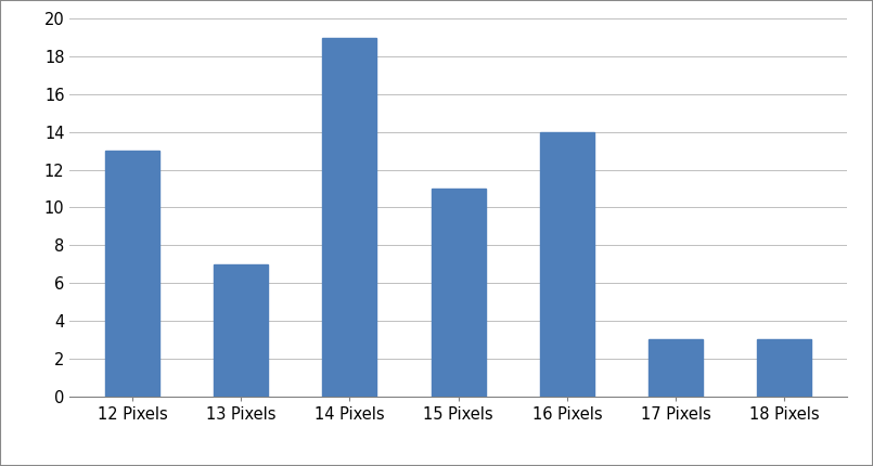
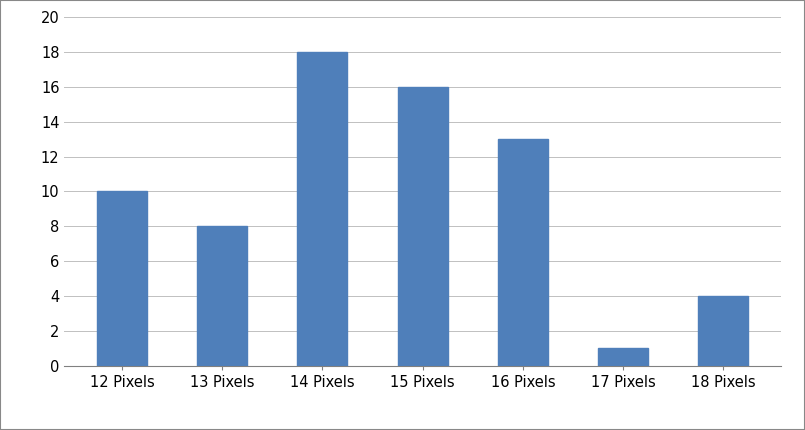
12 Pixels: 13 -> 10
13 Pixels: 7 -> 8
14 Pixels: 19 -> 18
15 Pixels: 11 -> 16
16 Pixels: 14 -> 13
17 Pixels: 3 -> 1
18 Pixels: 3 -> 4
